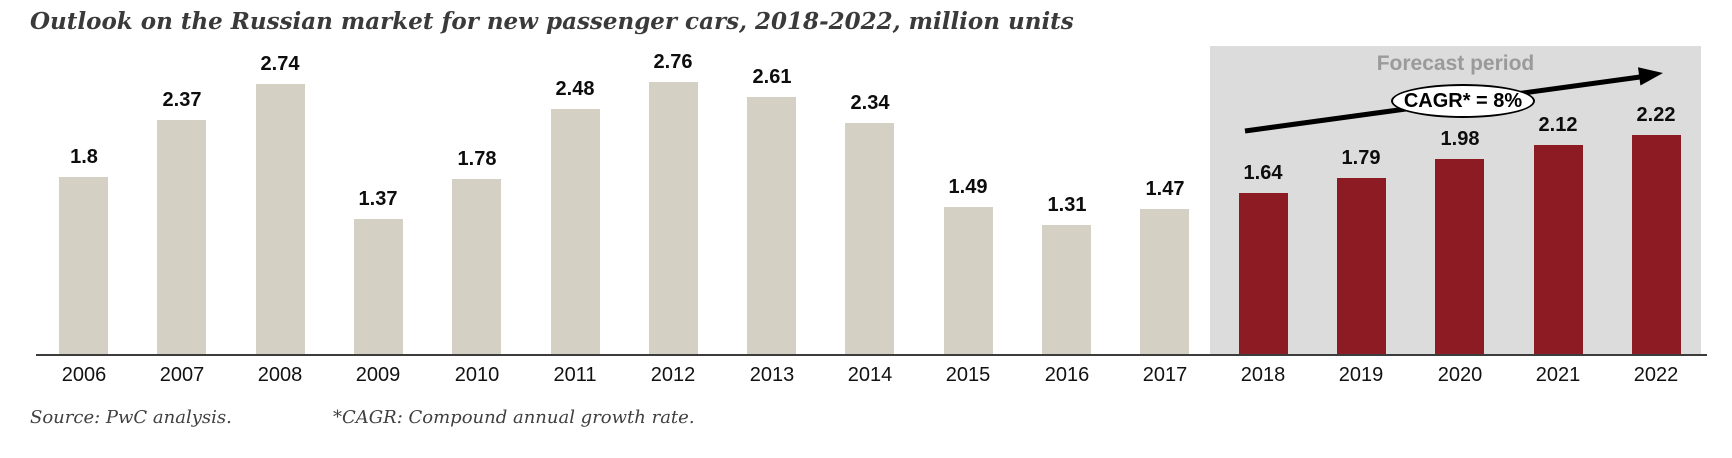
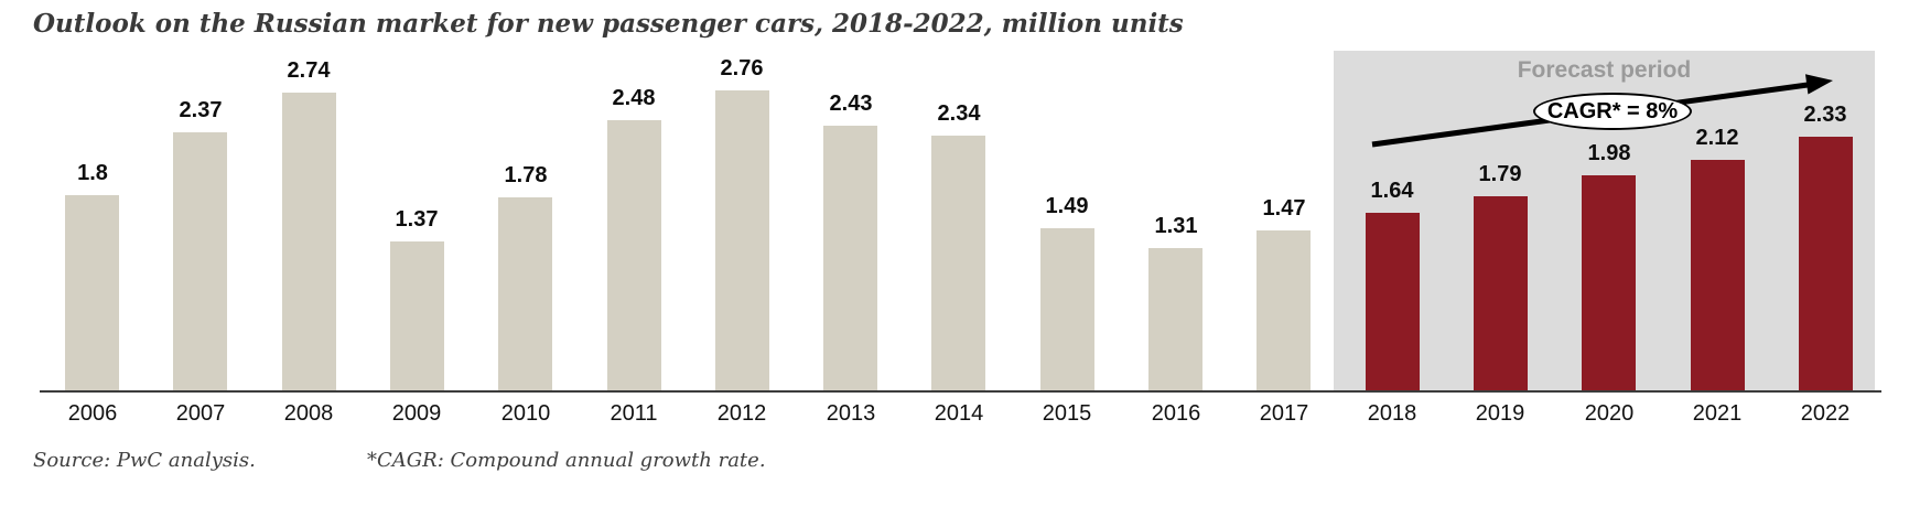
2013: 2.61 -> 2.43
2022: 2.22 -> 2.33
